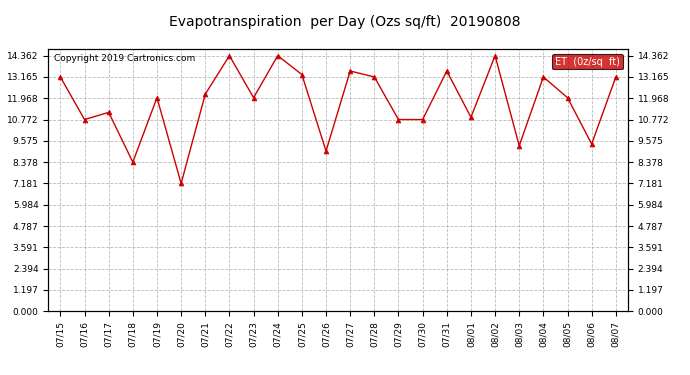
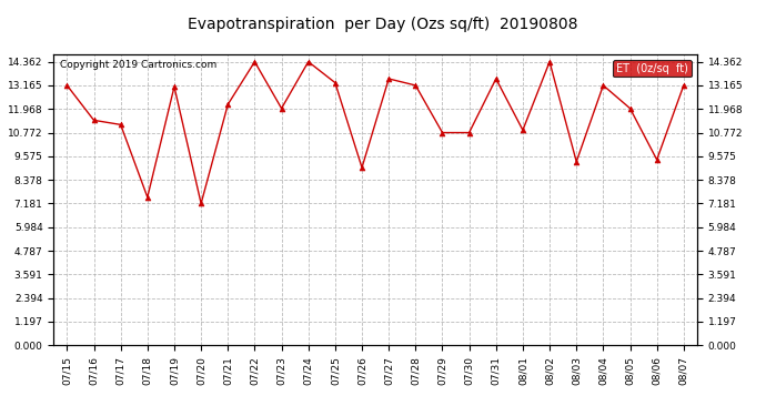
07/16: 10.8 -> 11.4
07/18: 8.4 -> 7.5
07/19: 12.0 -> 13.1
